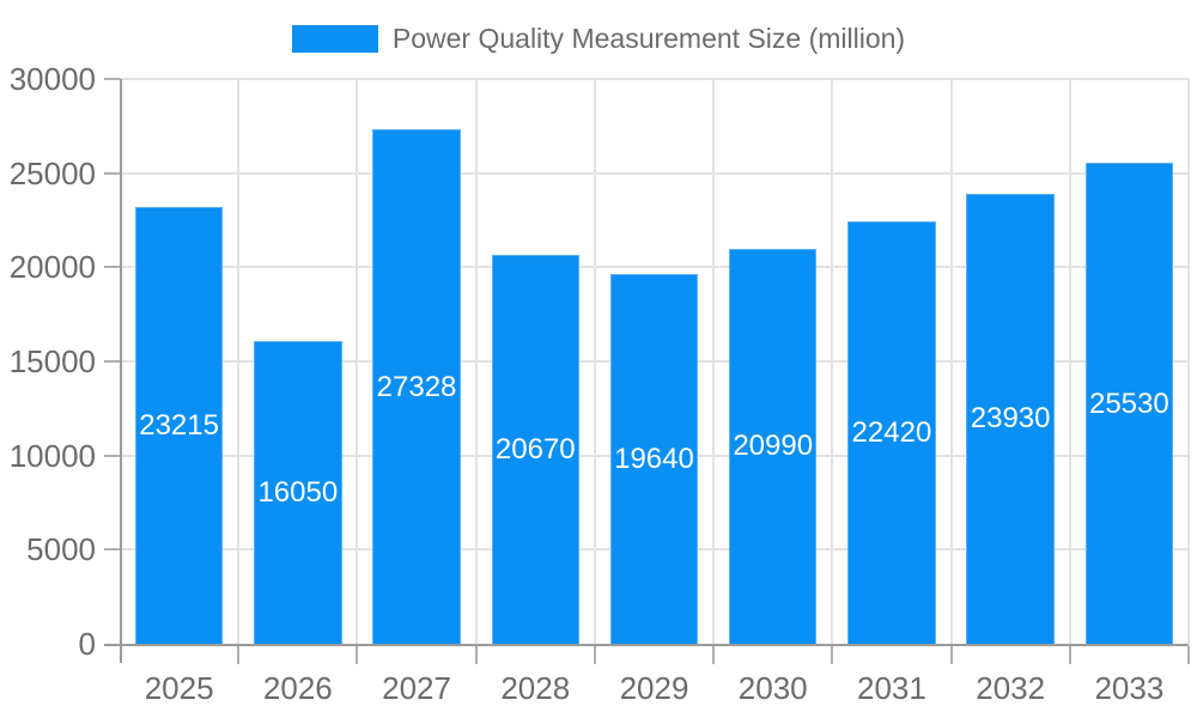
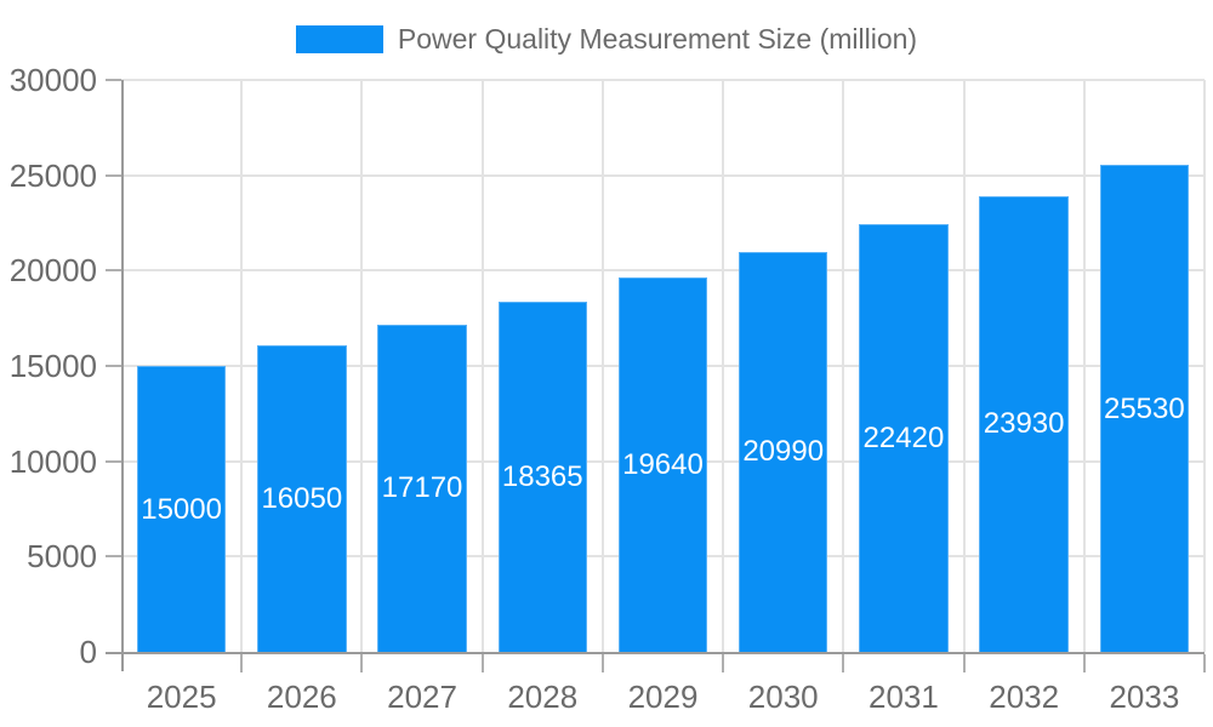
2025: 23215 -> 15000
2027: 27328 -> 17170
2028: 20670 -> 18365
